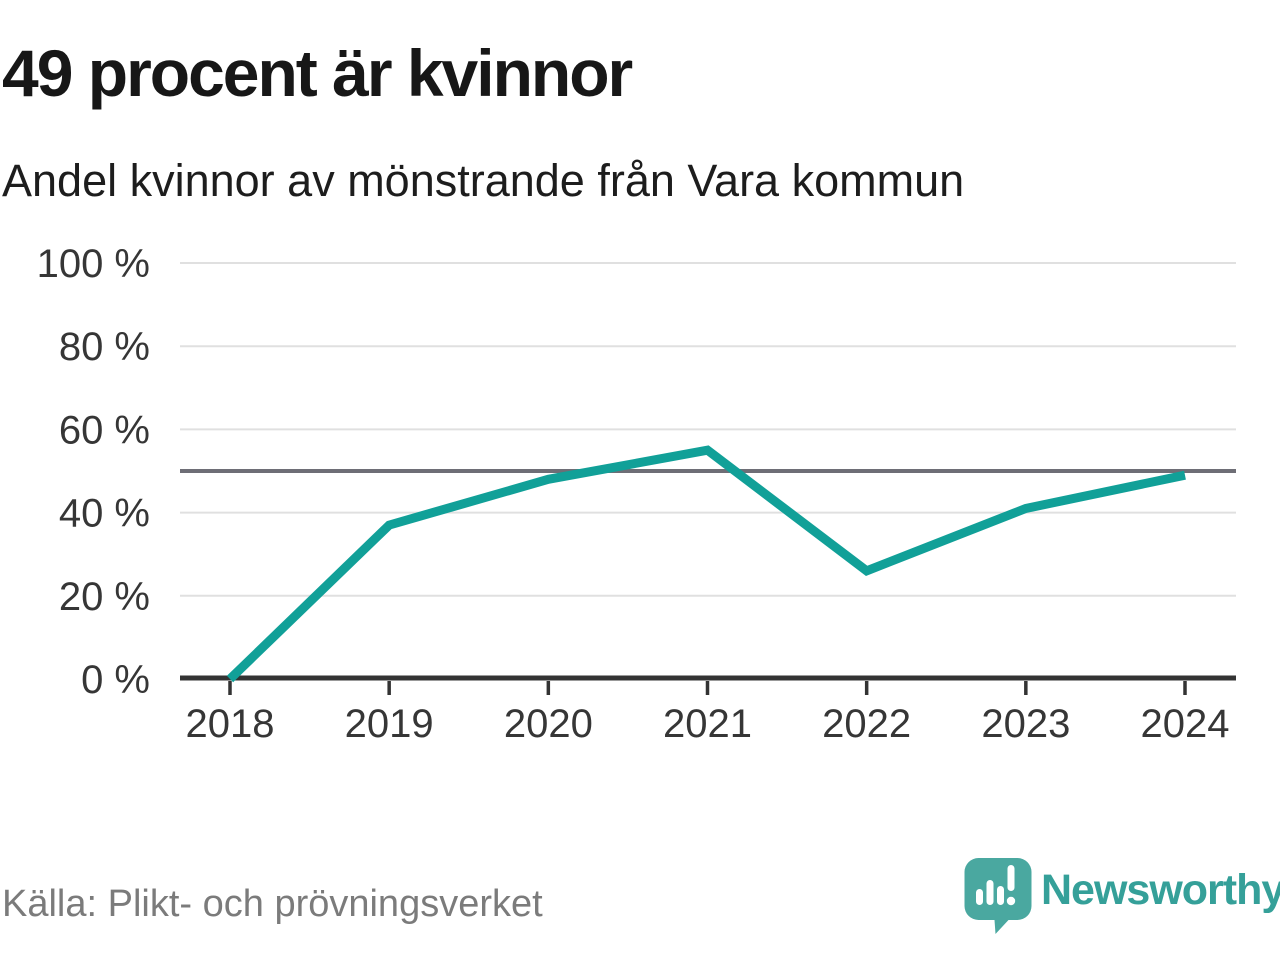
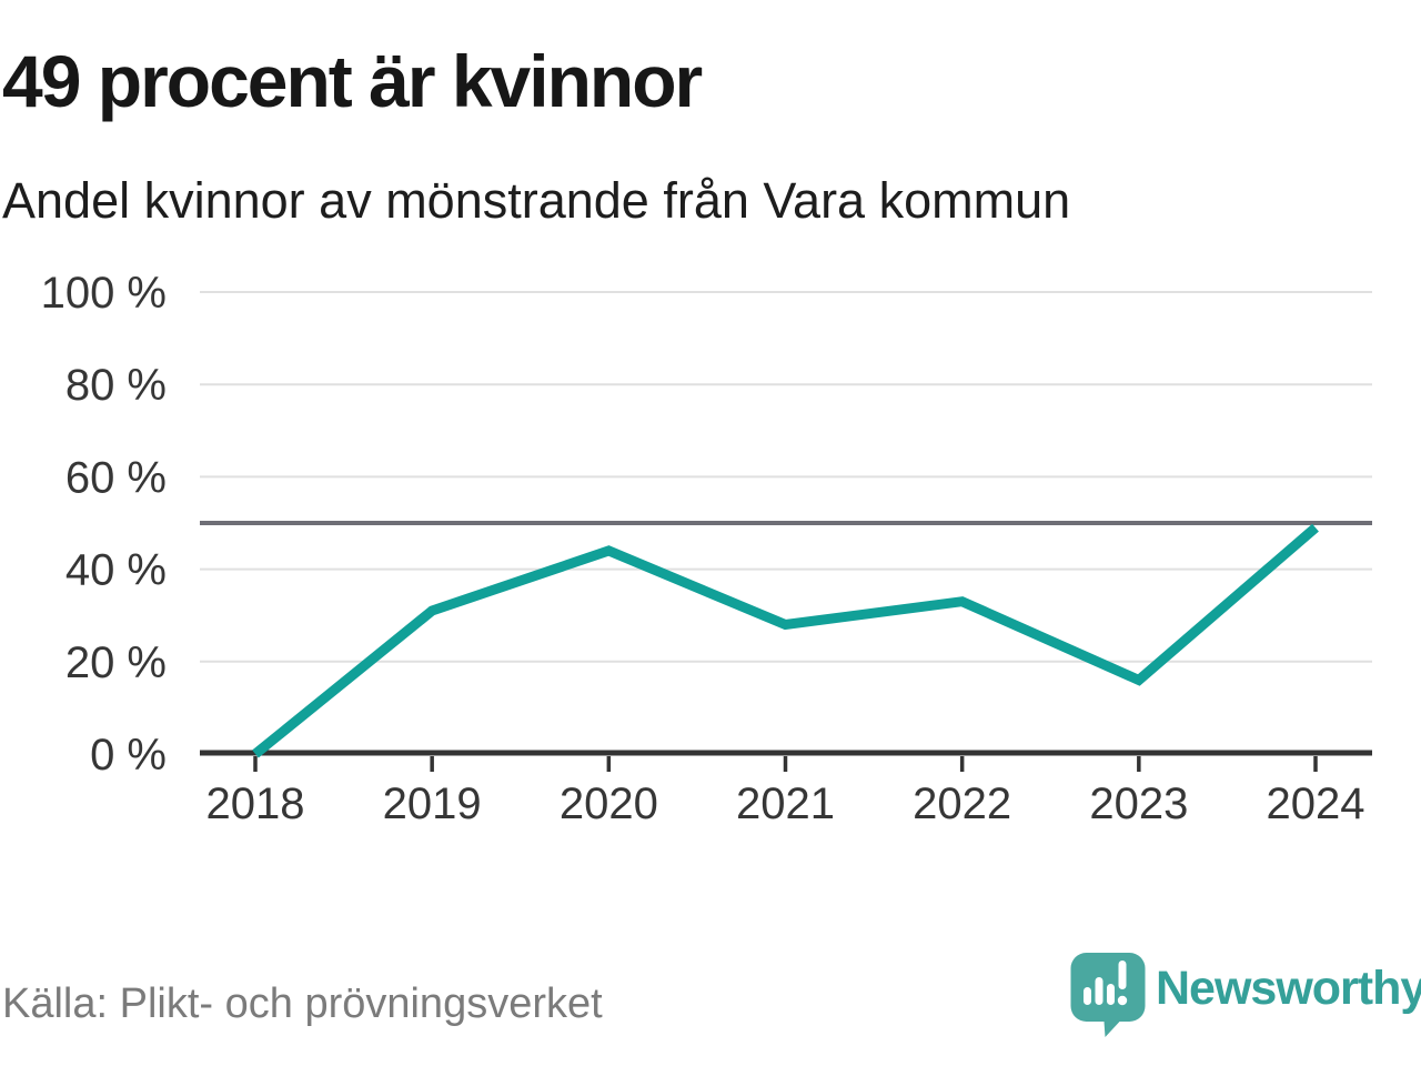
2019: 37% -> 31%
2020: 48% -> 44%
2021: 55% -> 28%
2022: 26% -> 33%
2023: 41% -> 16%
